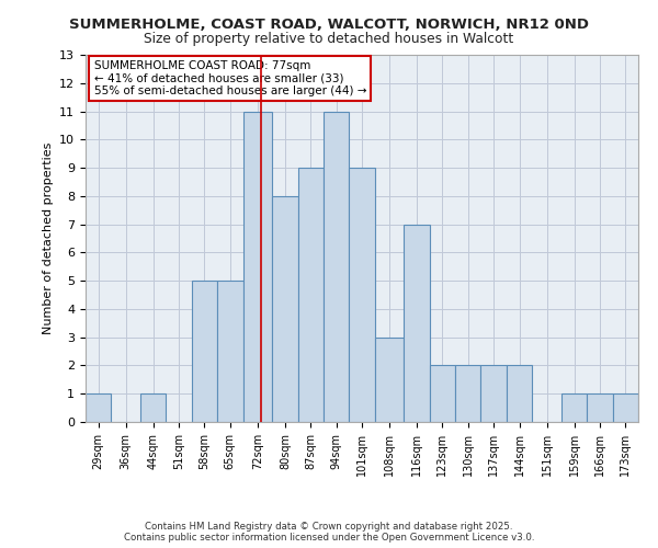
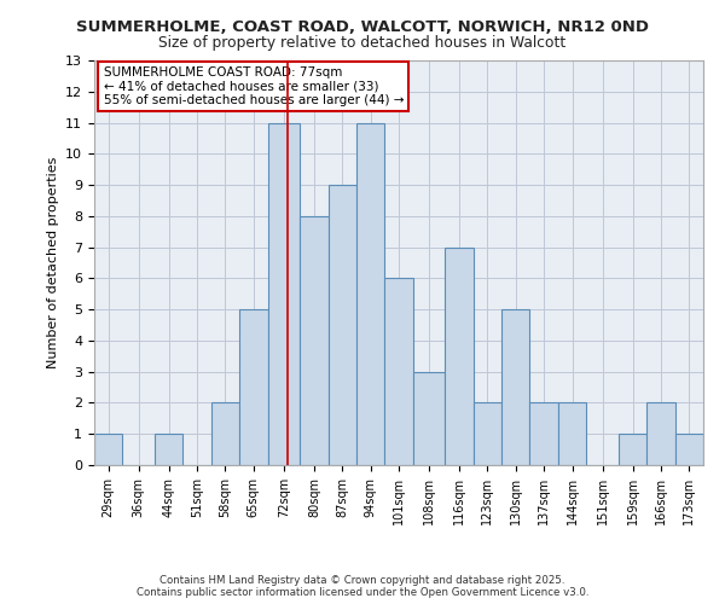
58sqm: 5 -> 2
101sqm: 9 -> 6
130sqm: 2 -> 5
166sqm: 1 -> 2
